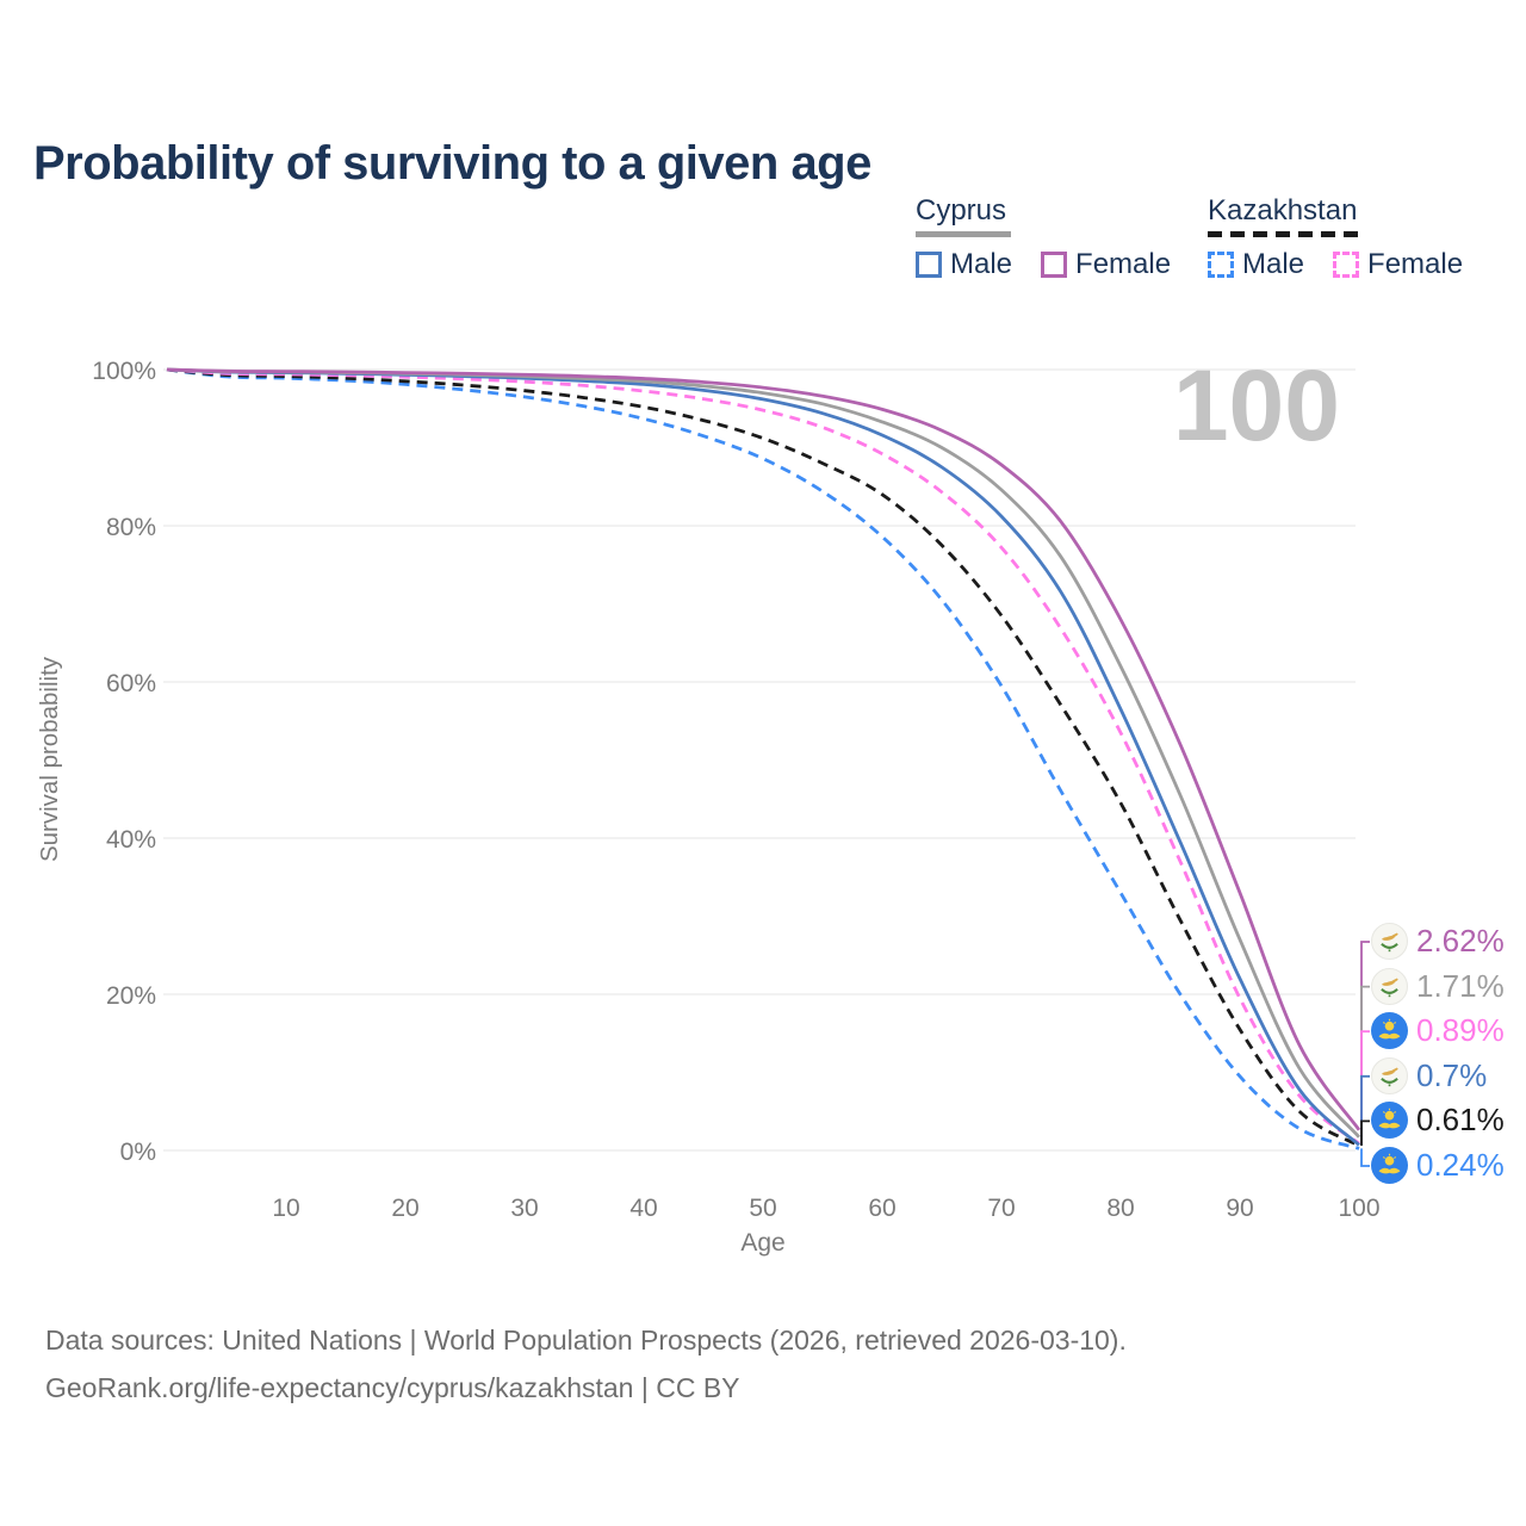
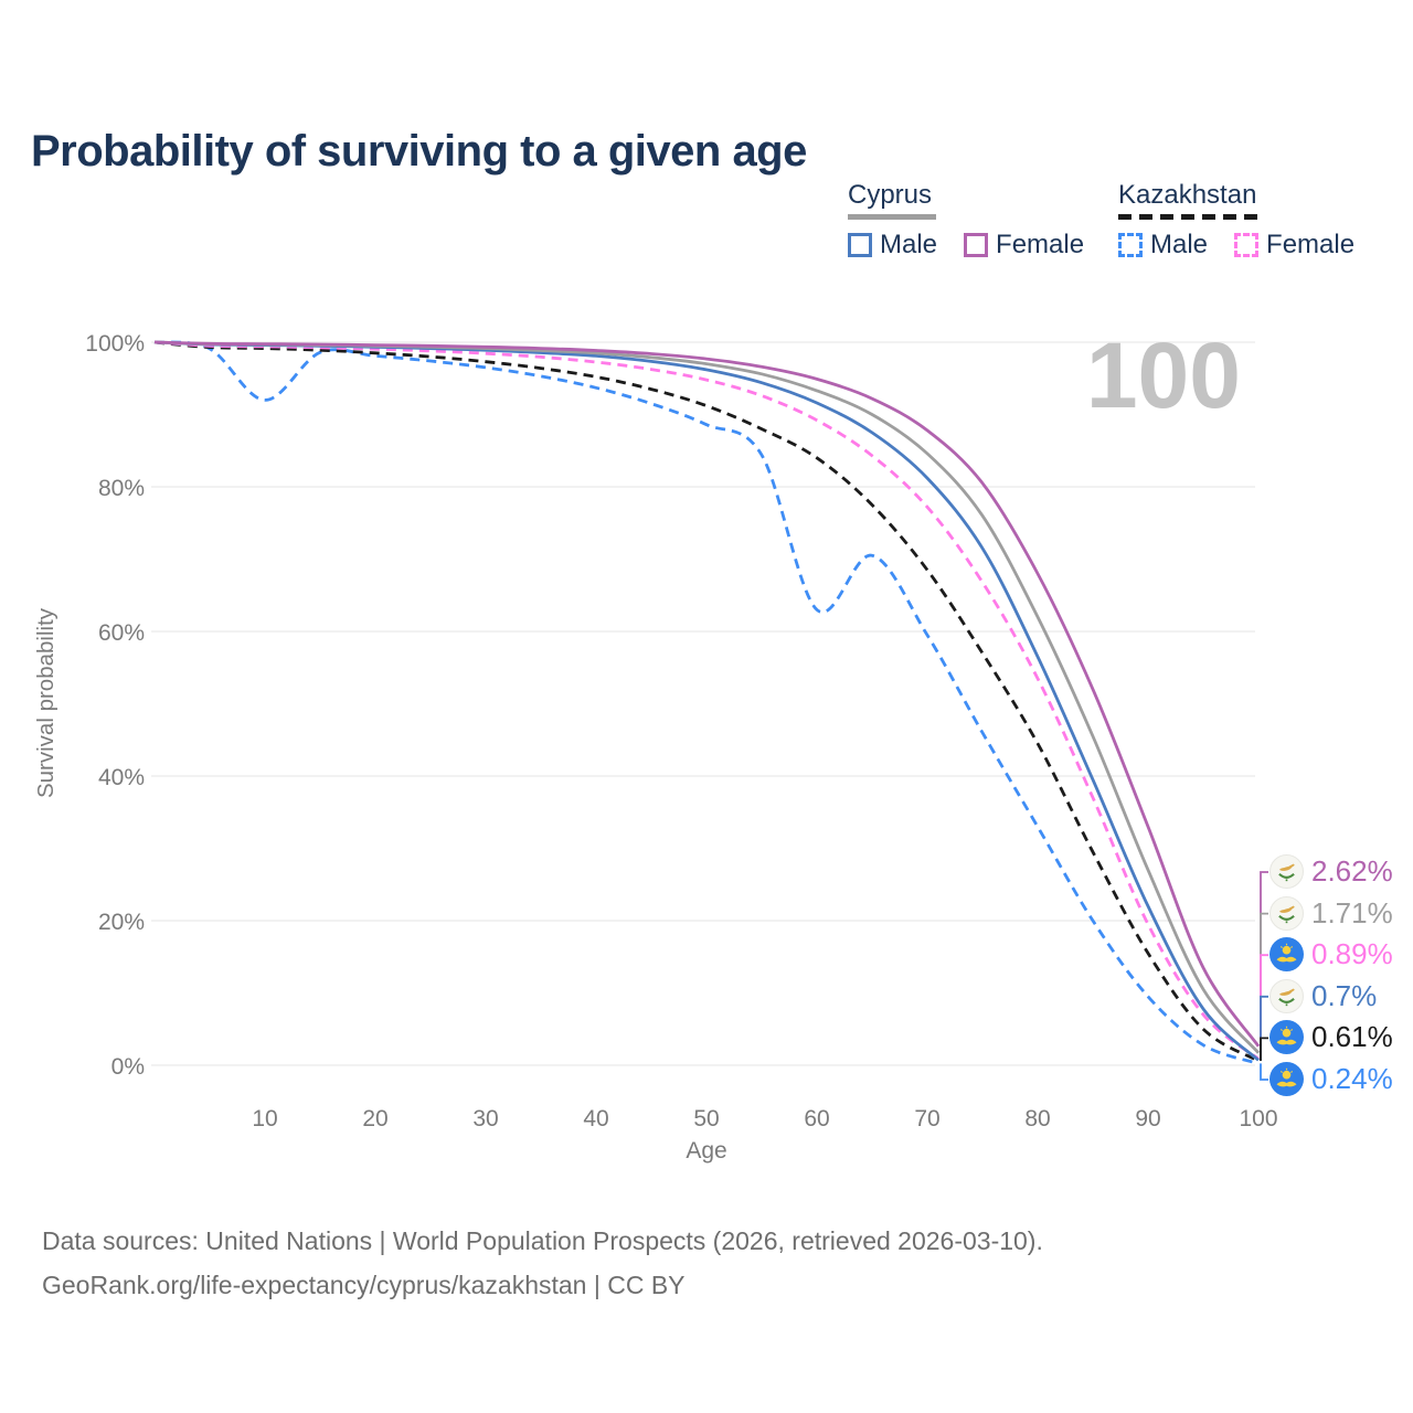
Kazakhstan Male/10: 99% -> 92%
Kazakhstan Male/60: 79% -> 63%
